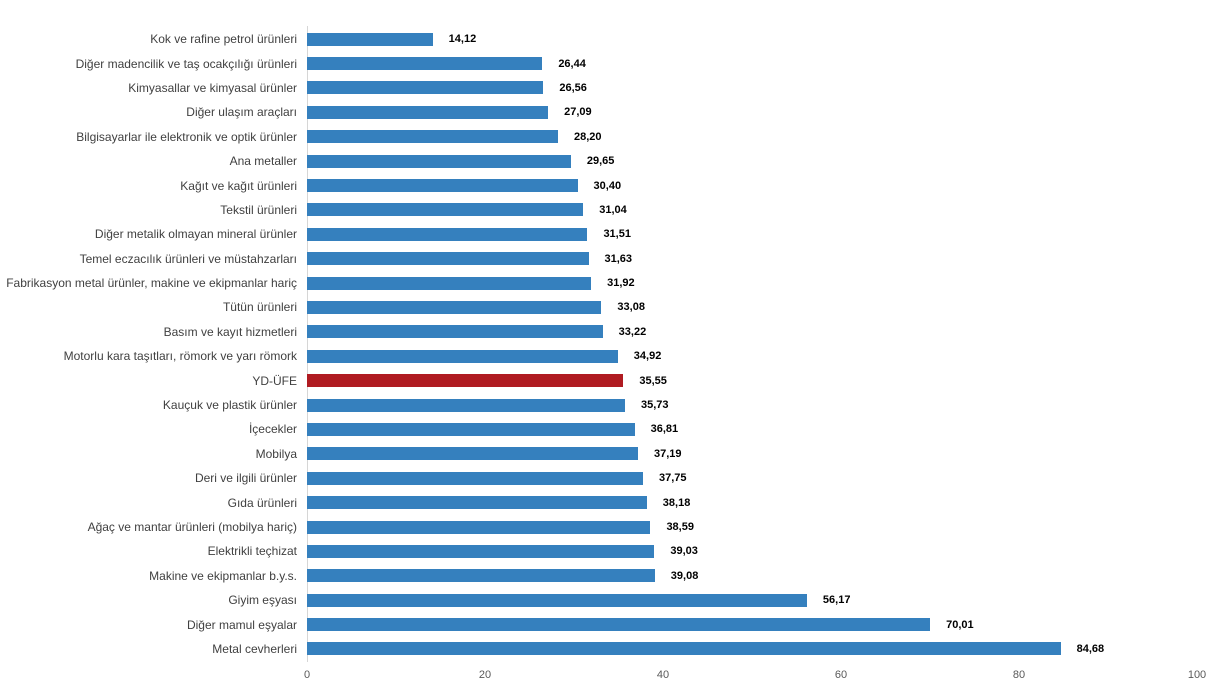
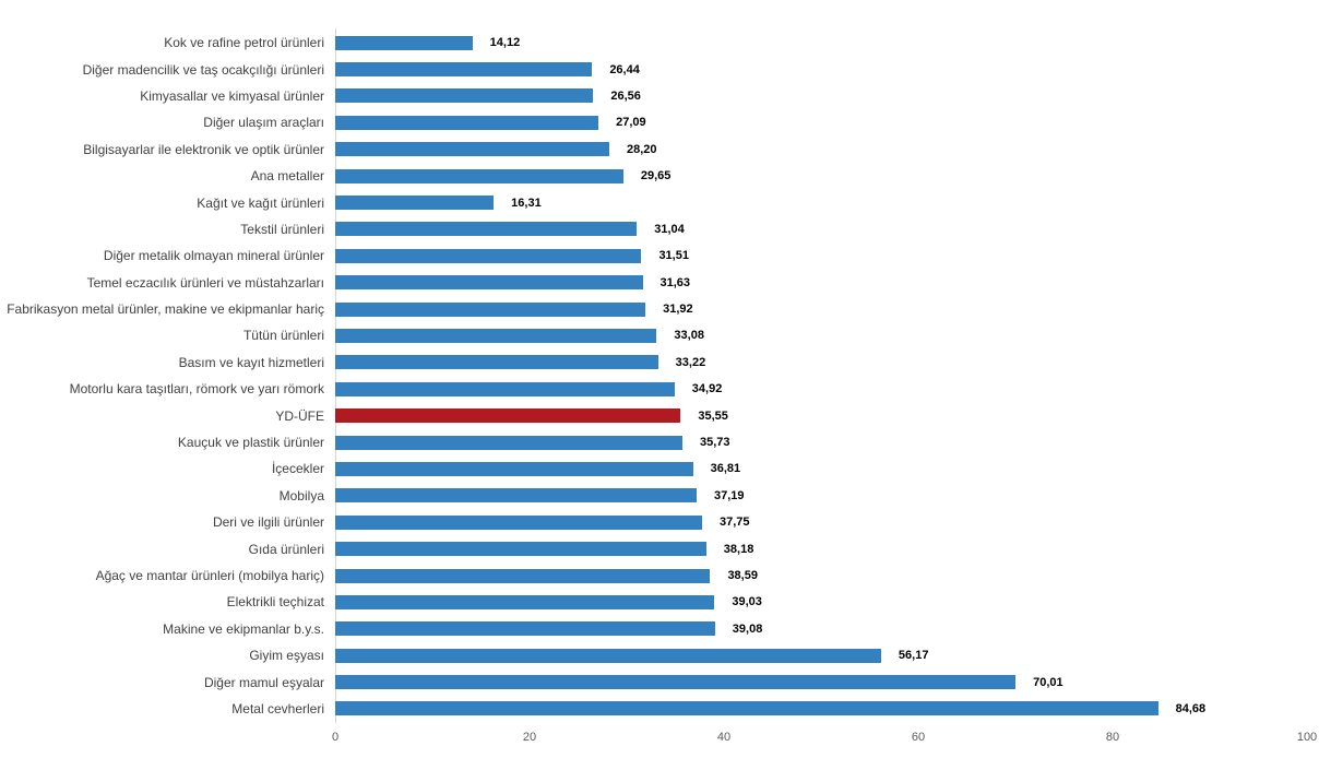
Kağıt ve kağıt ürünleri: 30,40 -> 16,31
